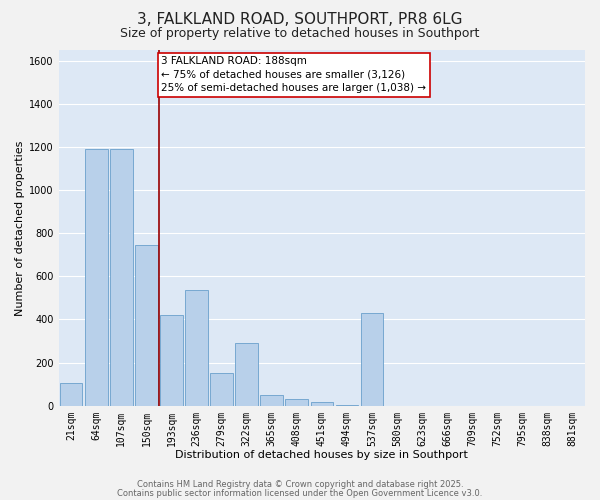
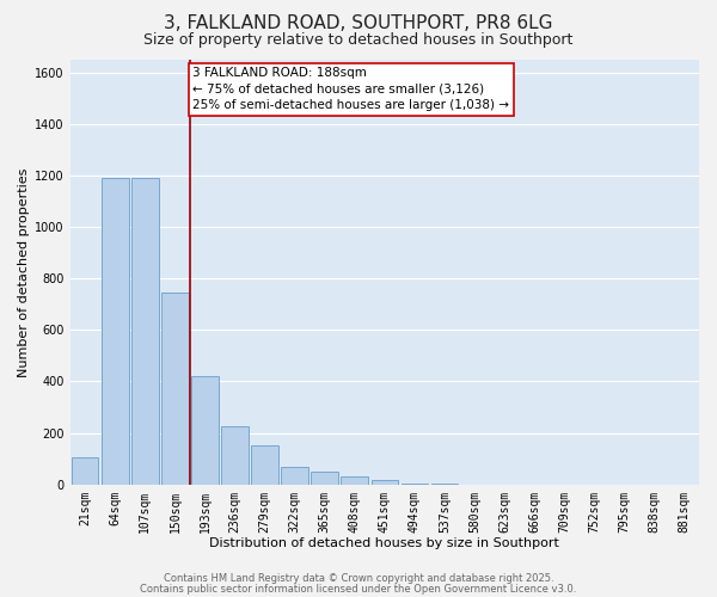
236sqm: 535 -> 228
322sqm: 290 -> 70
537sqm: 430 -> 2
